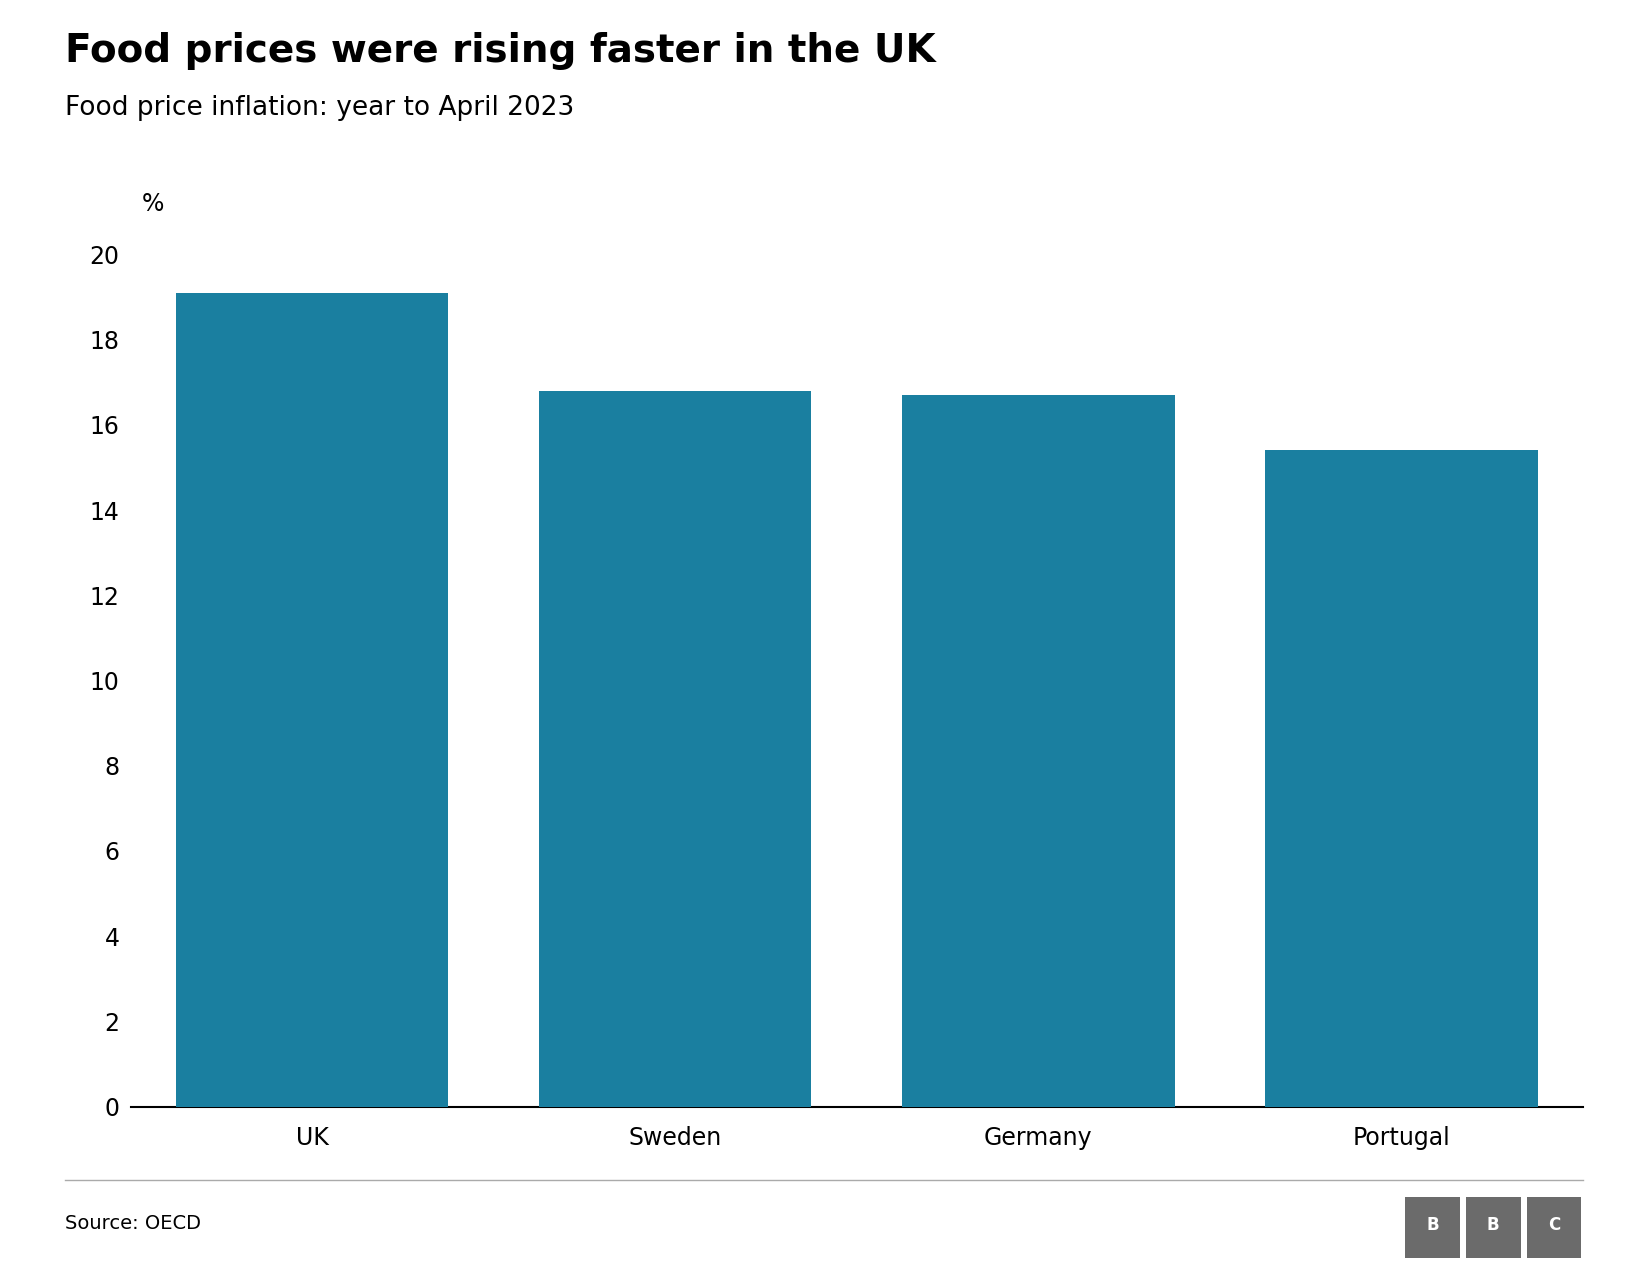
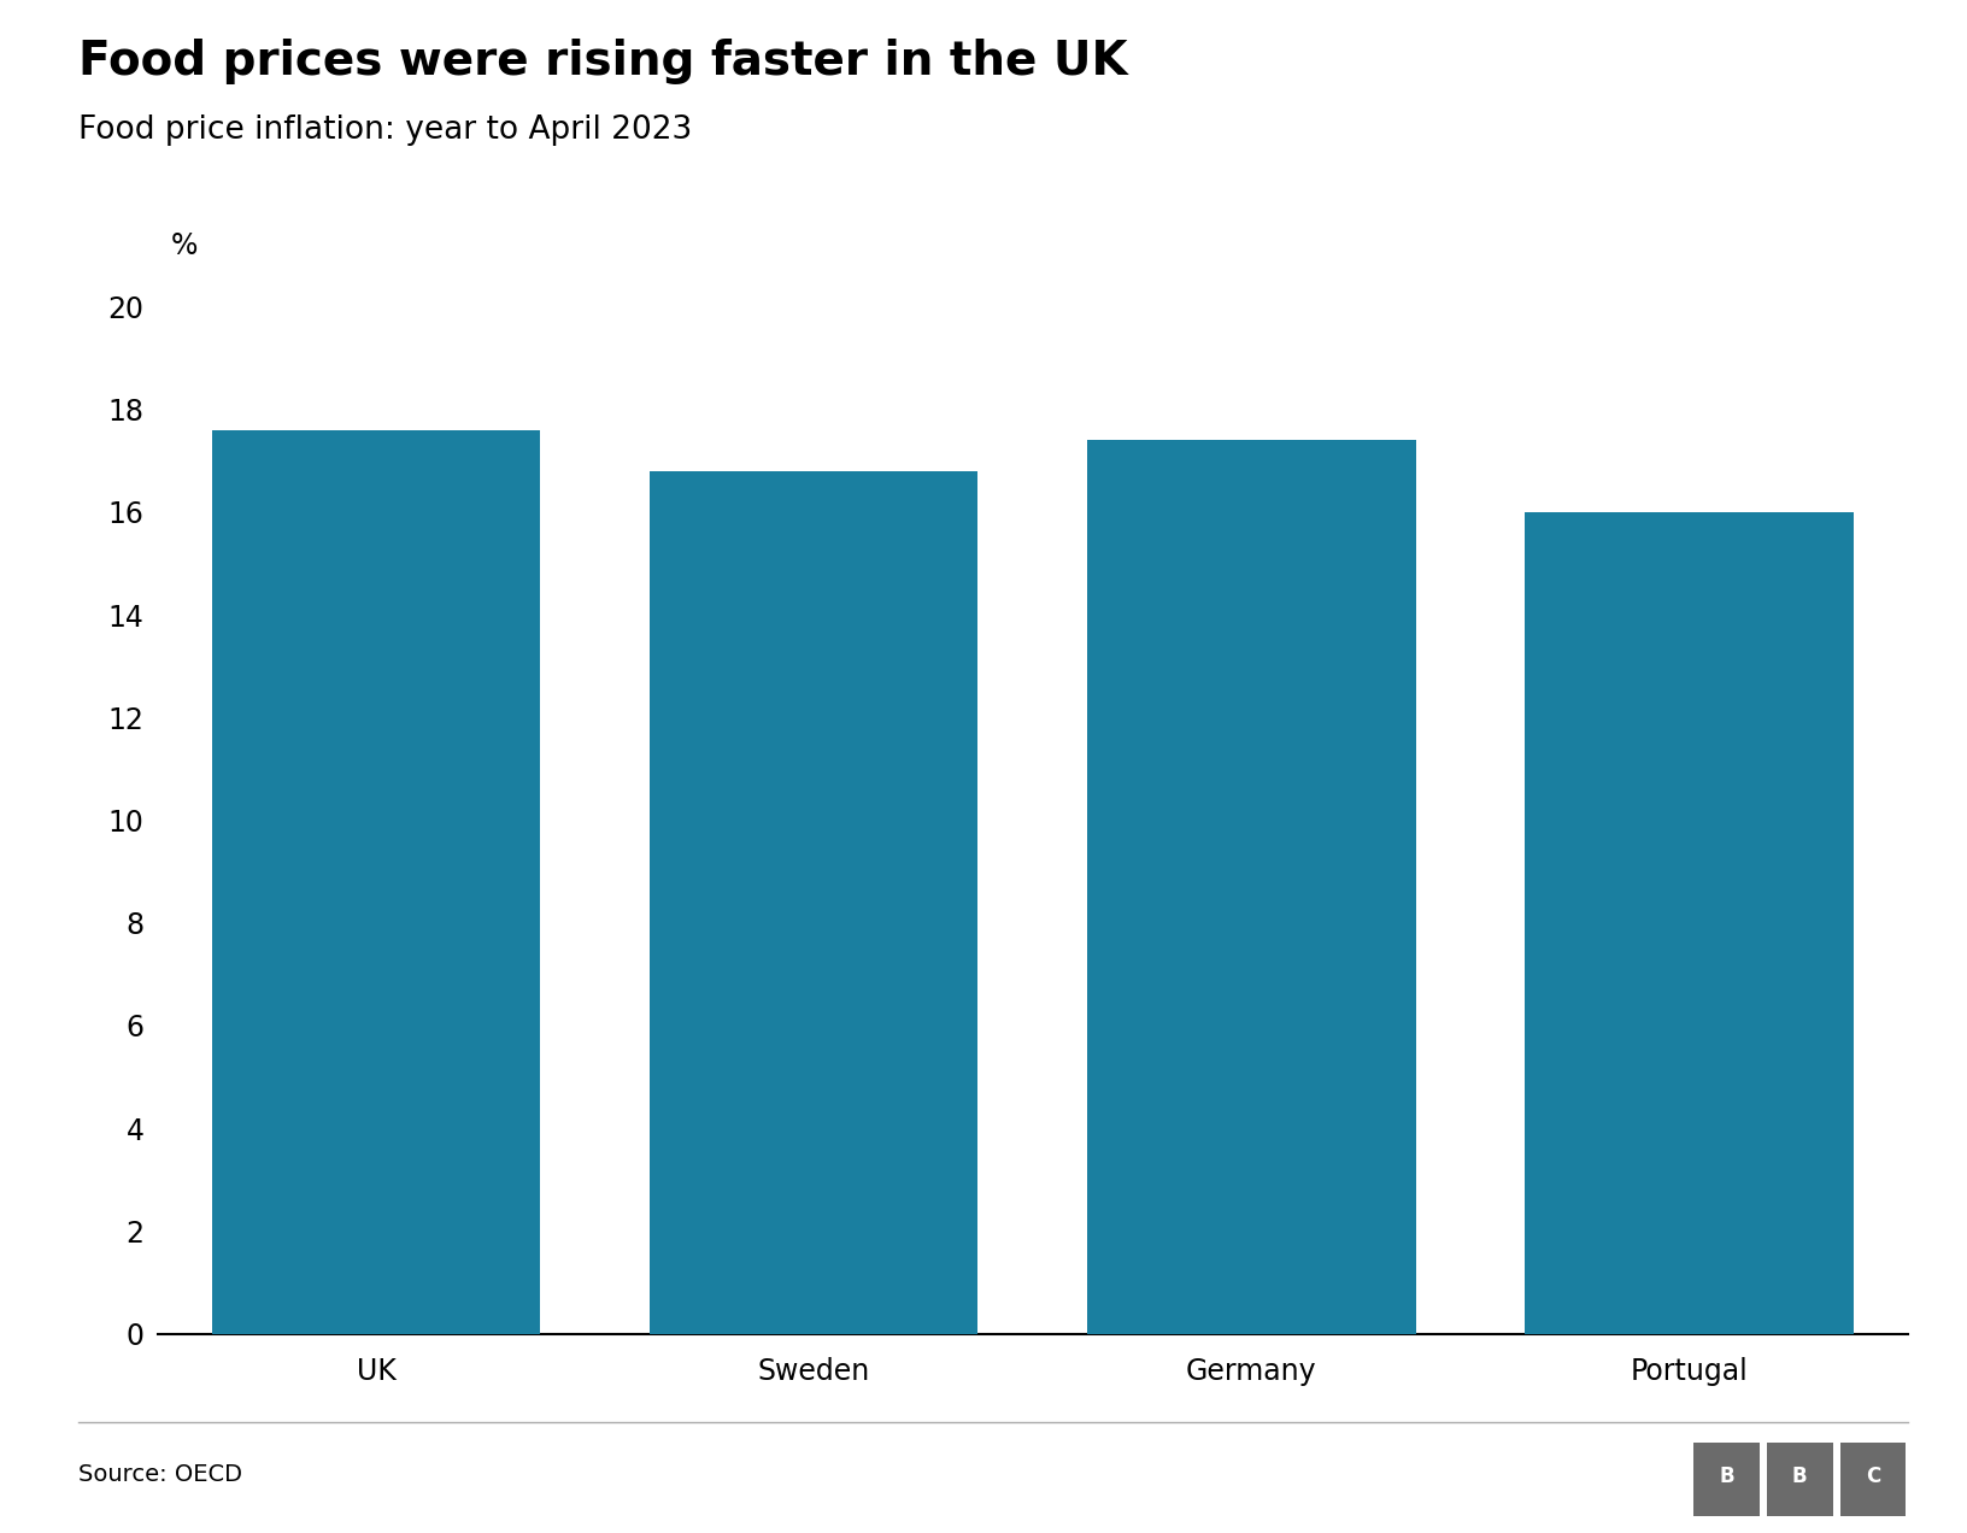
UK: 19.1 -> 17.6
Germany: 16.7 -> 17.4
Portugal: 15.4 -> 16.0
